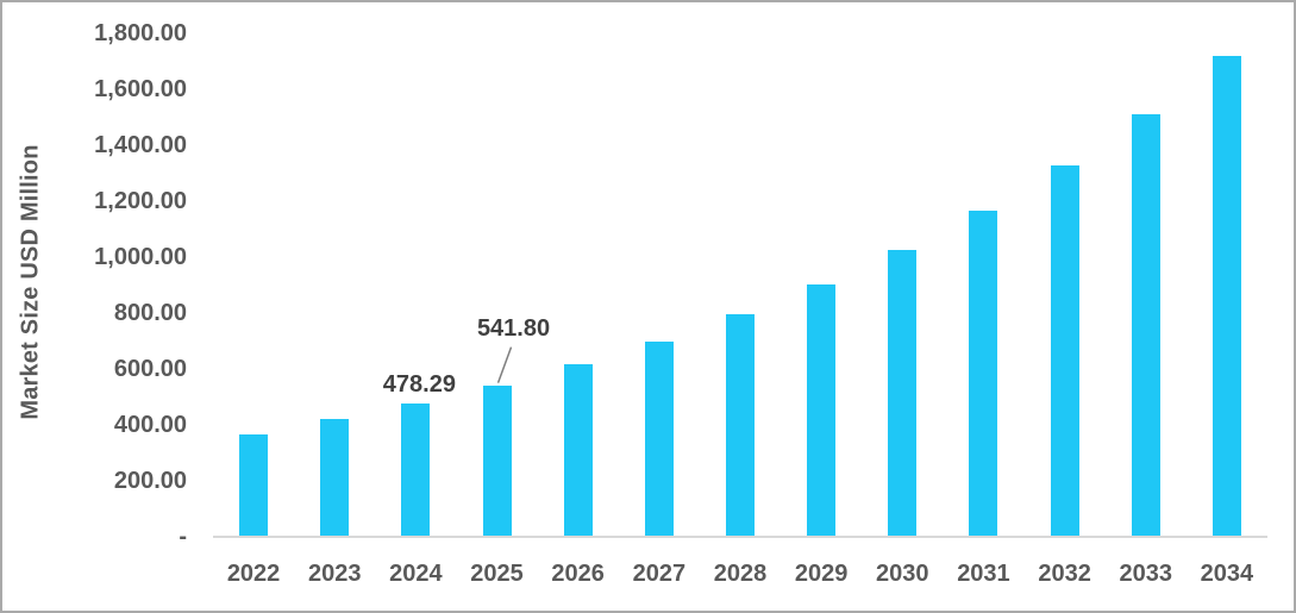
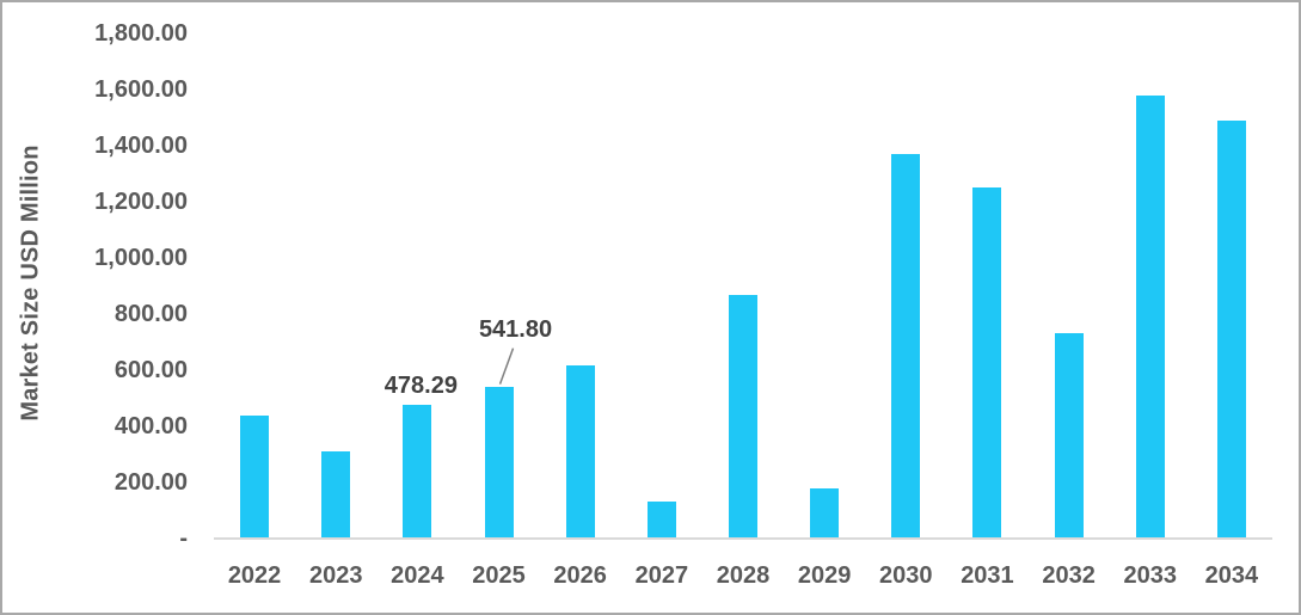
2022: 370 -> 440
2023: 420 -> 310
2027: 700 -> 130
2028: 800 -> 870
2029: 900 -> 180
2030: 1030 -> 1370
2031: 1170 -> 1250
2032: 1330 -> 730
2033: 1510 -> 1580
2034: 1720 -> 1490
